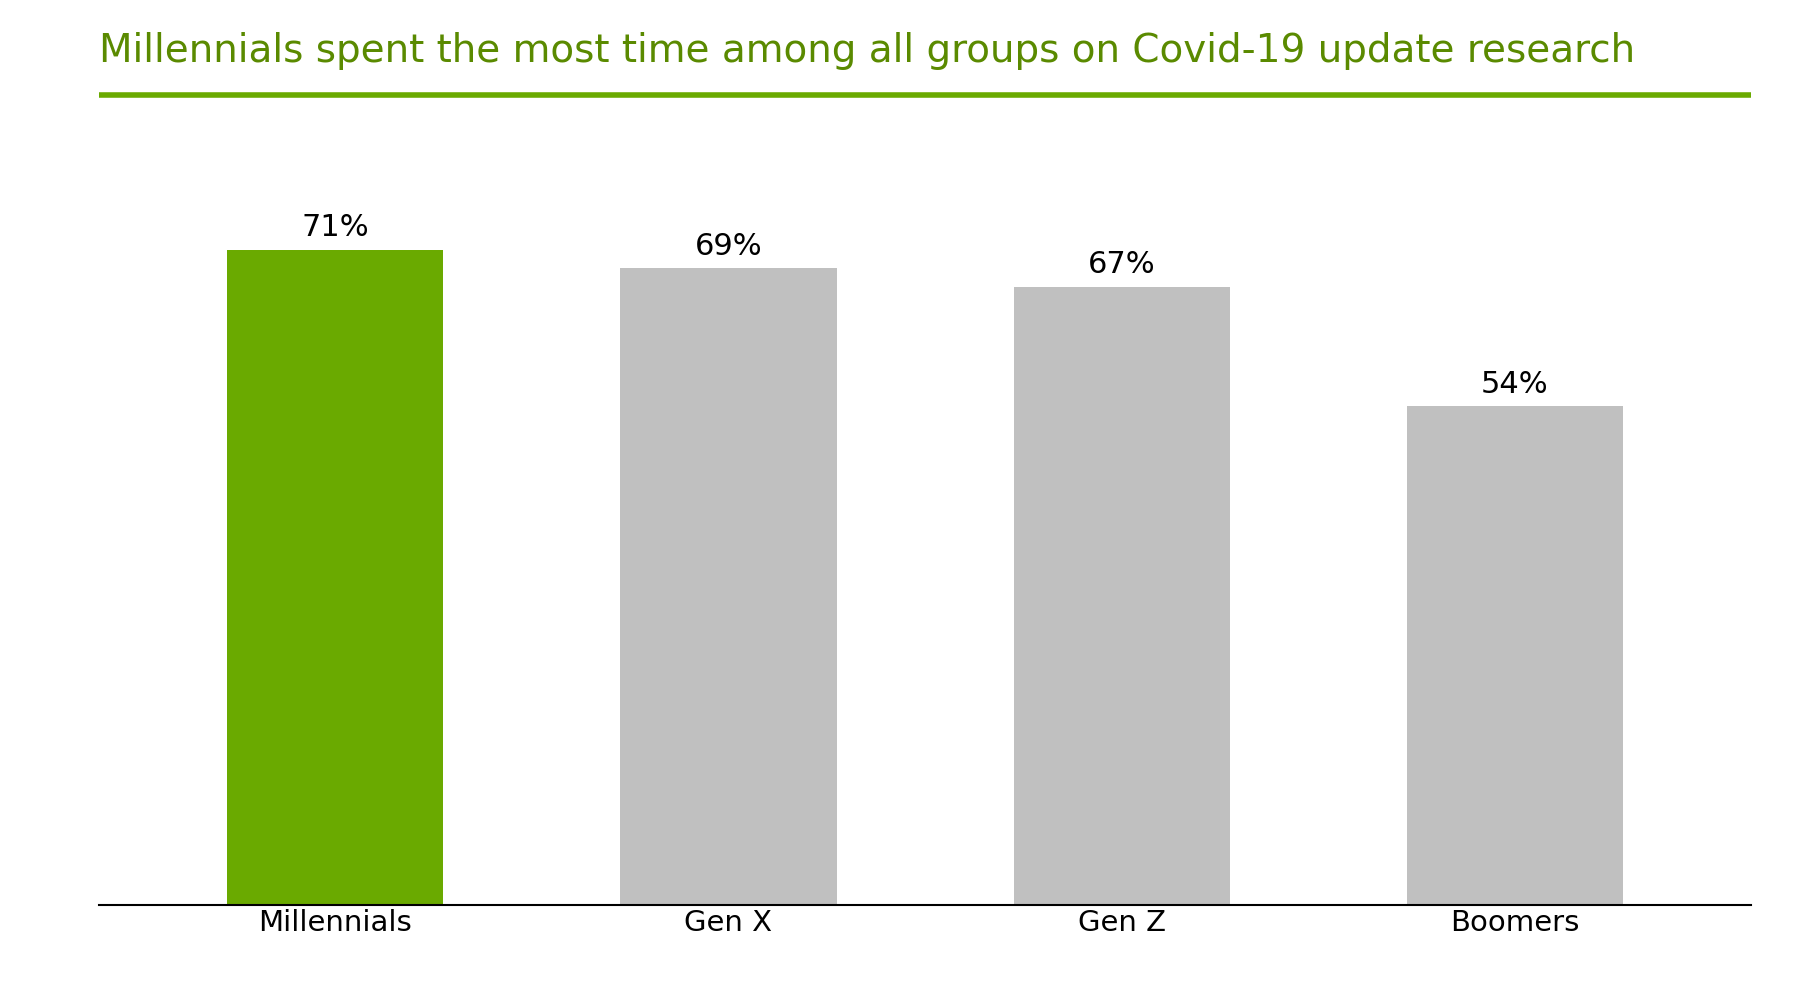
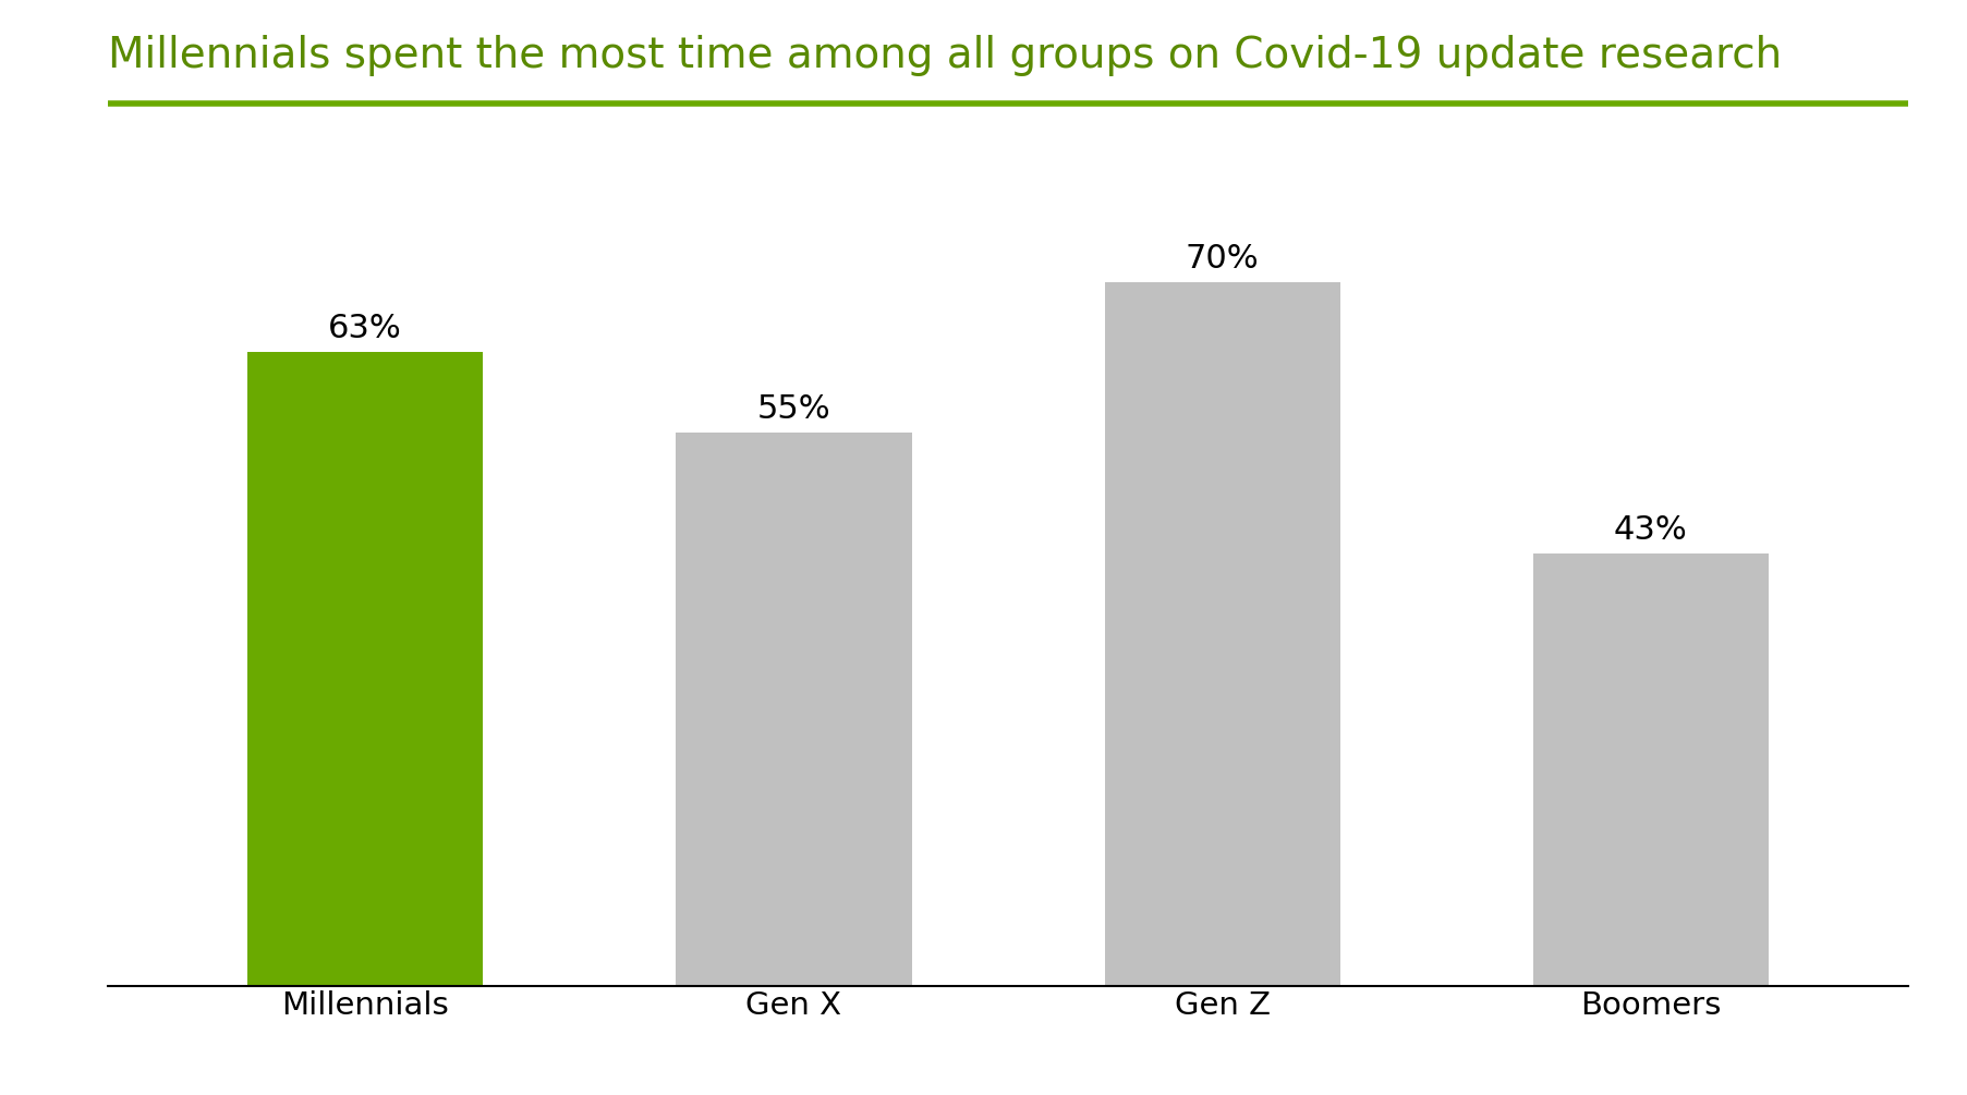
Millennials: 71% -> 63%
Gen X: 69% -> 55%
Gen Z: 67% -> 70%
Boomers: 54% -> 43%
